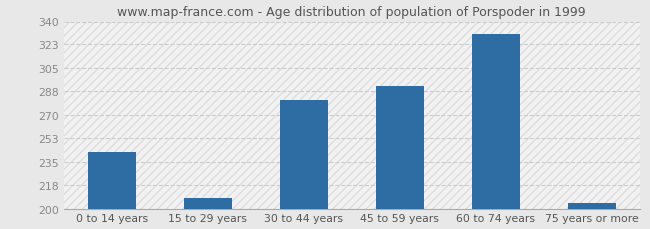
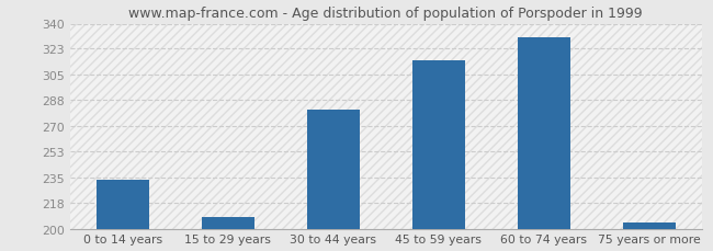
0 to 14 years: 242 -> 233
45 to 59 years: 292 -> 315
